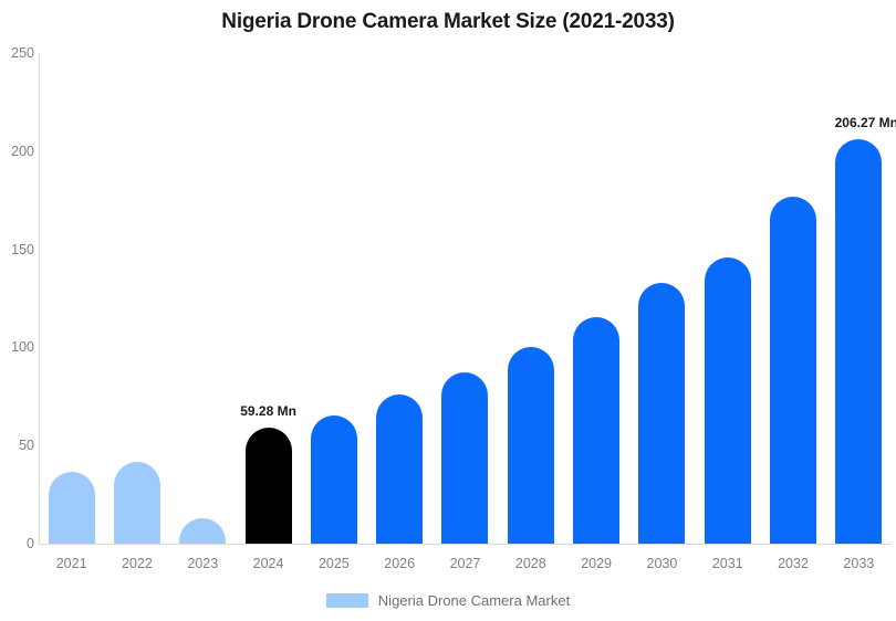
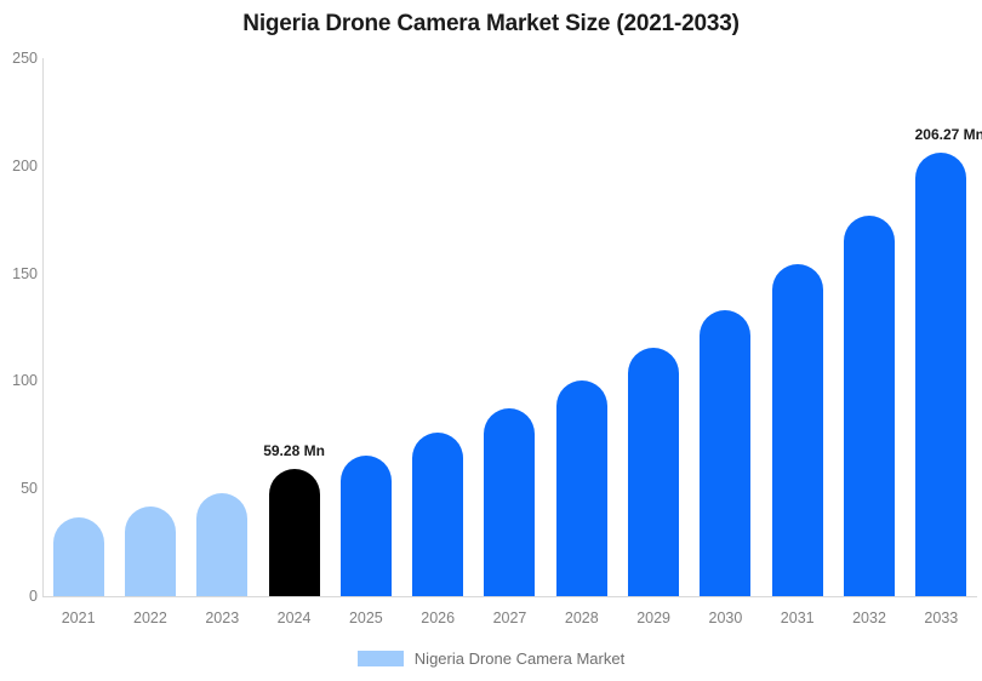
2023: 13 -> 48
2031: 146 -> 154
